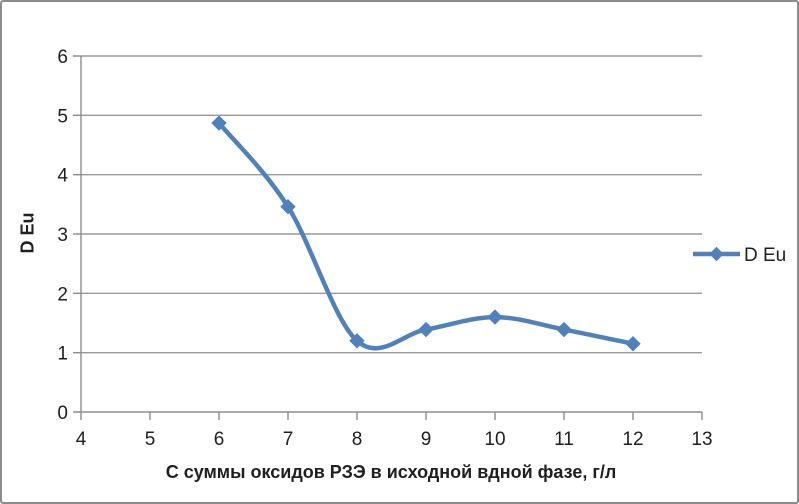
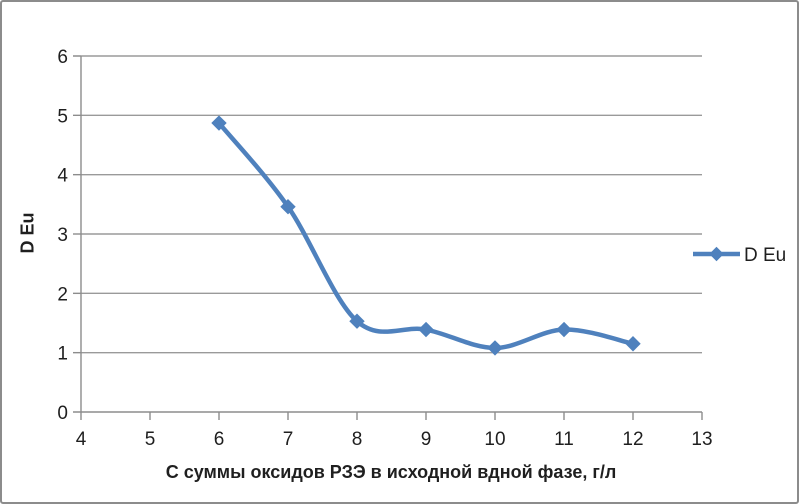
8: 1.2 -> 1.5
10: 1.6 -> 1.1
